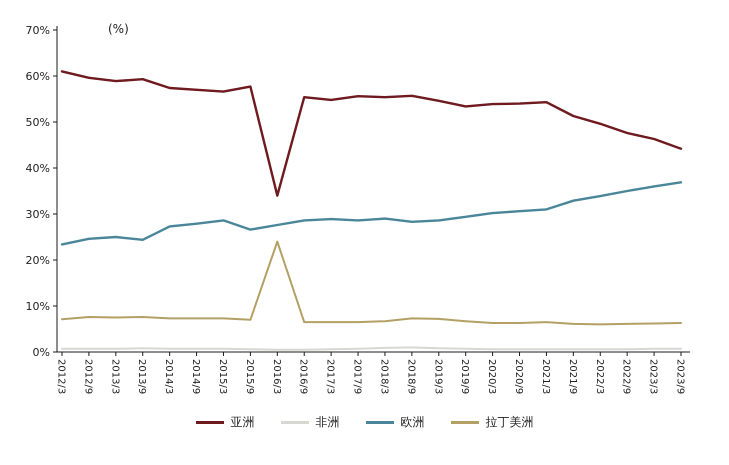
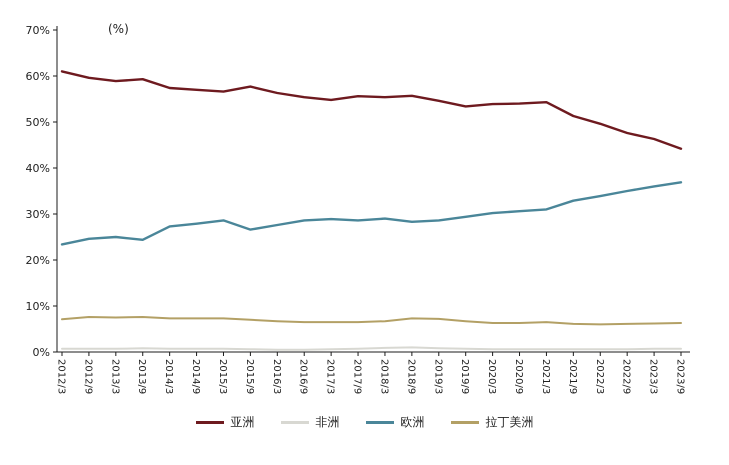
亚洲/2016/3: 34% -> 56%
拉丁美洲/2016/3: 24% -> 7%
